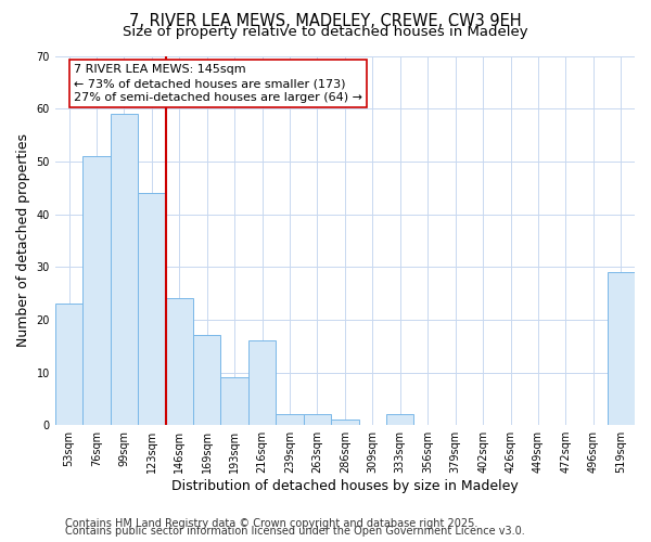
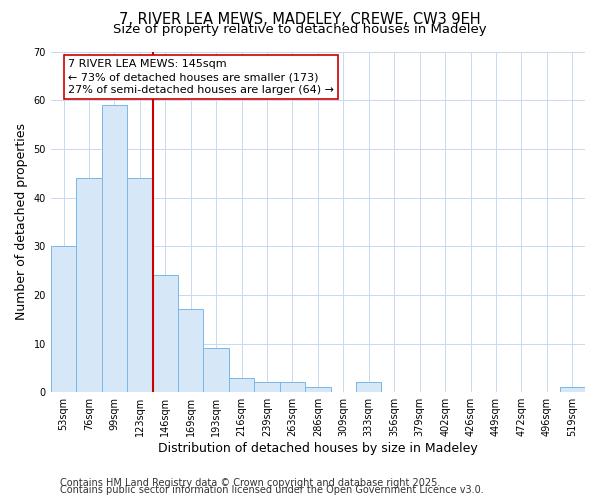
53sqm: 23 -> 30
76sqm: 51 -> 44
216sqm: 16 -> 3
519sqm: 29 -> 1
